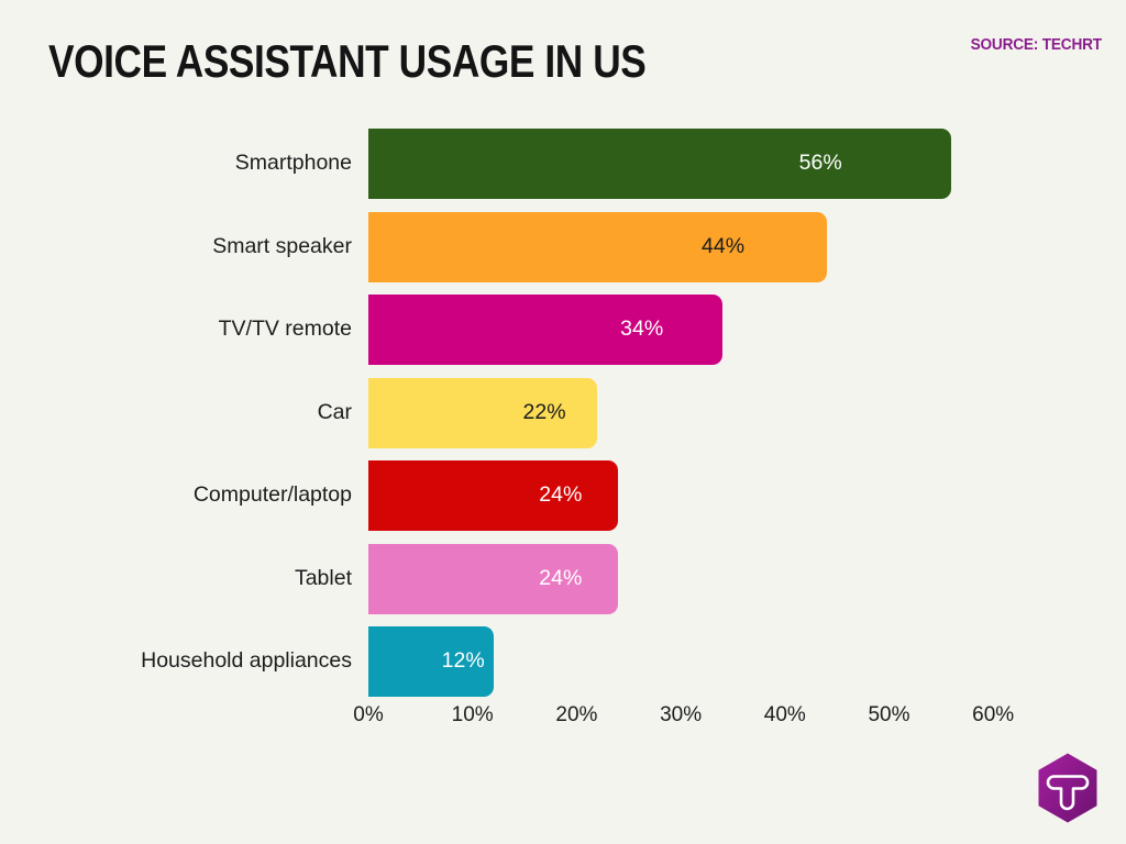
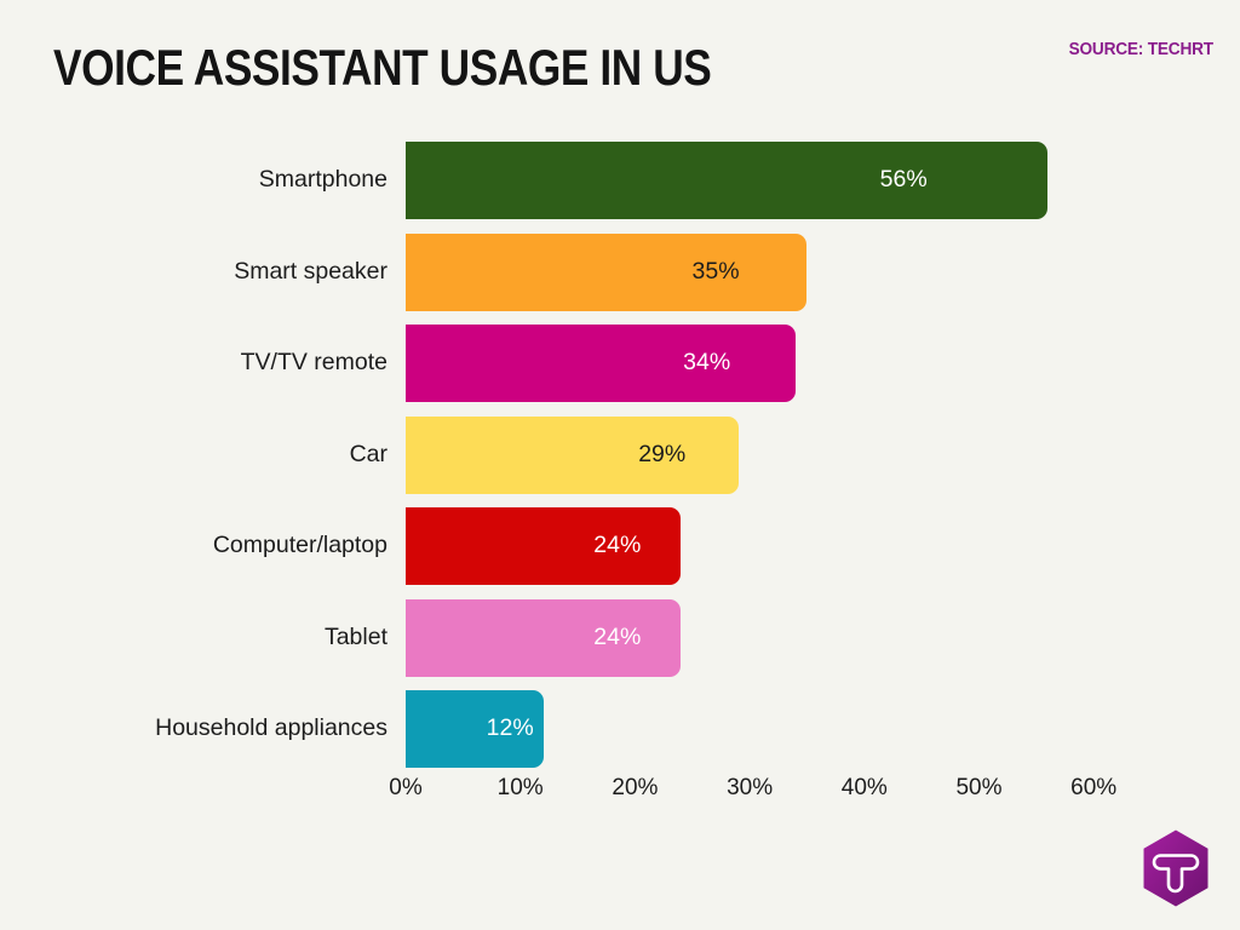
Smart speaker: 44% -> 35%
Car: 22% -> 29%
